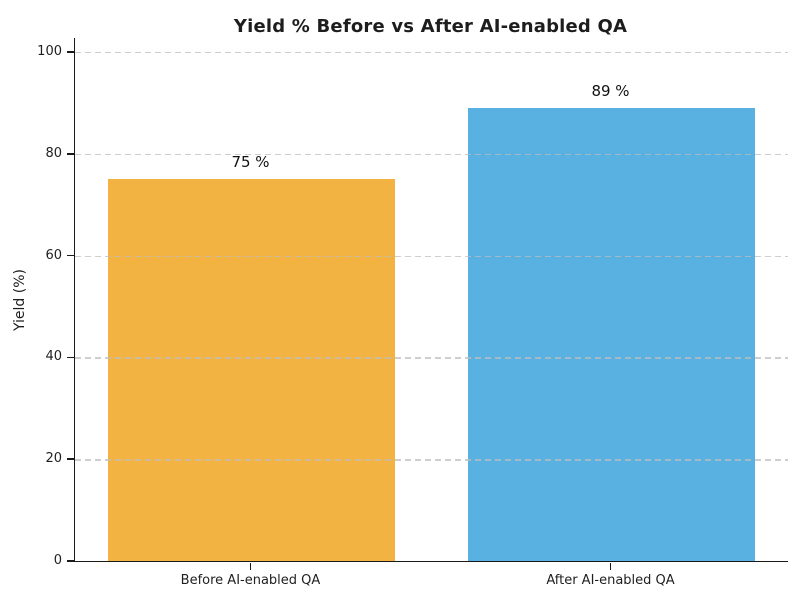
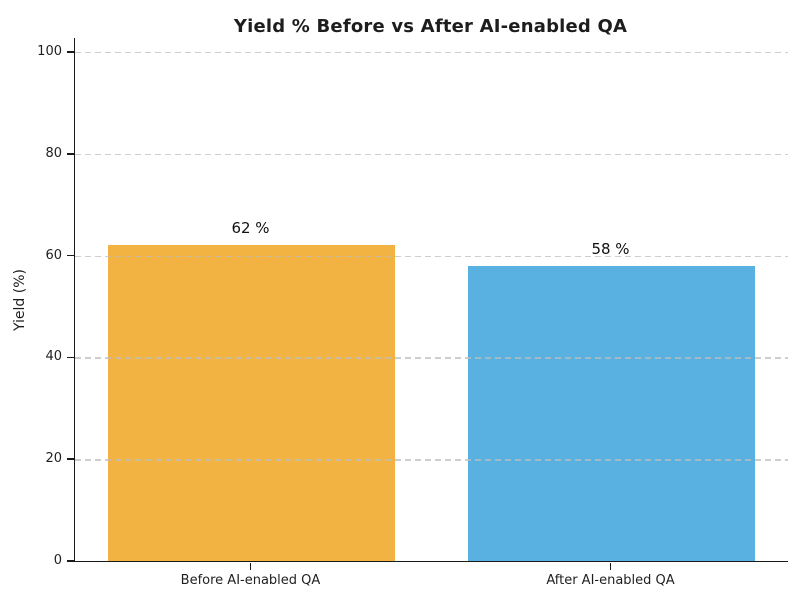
Before AI-enabled QA: 75 -> 62
After AI-enabled QA: 89 -> 58
